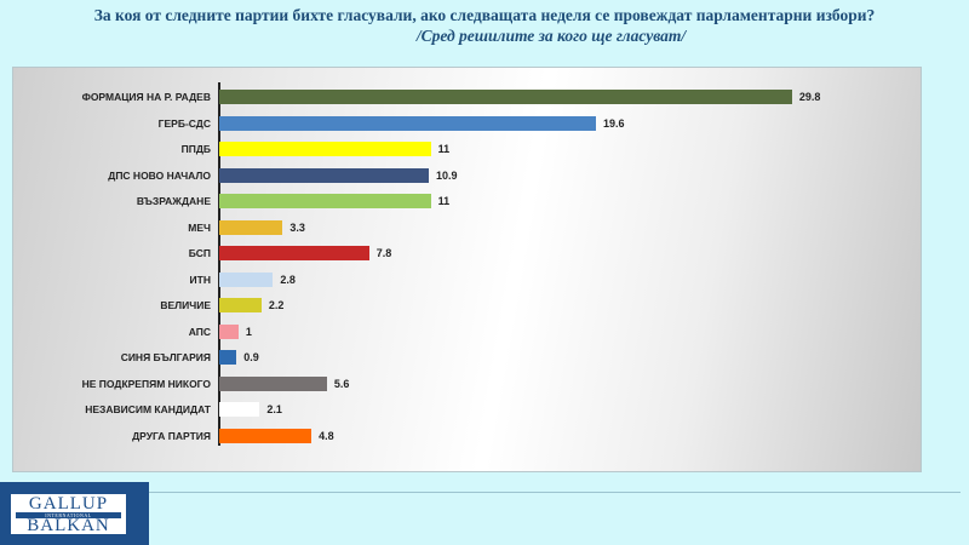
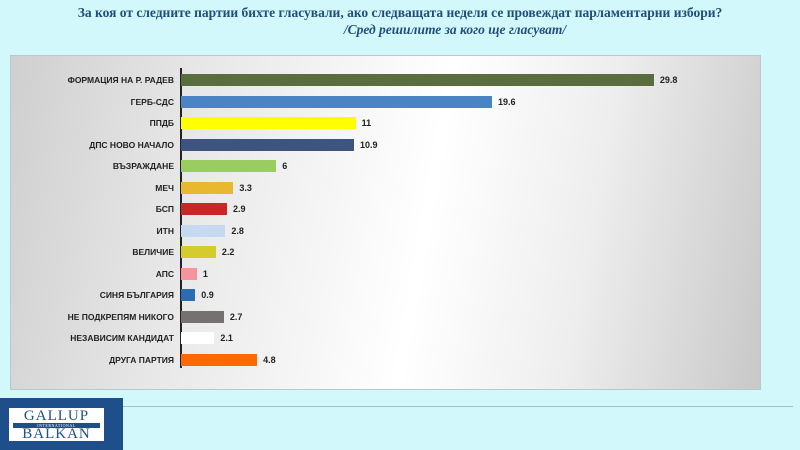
ВЪЗРАЖДАНЕ: 11 -> 6
БСП: 7.8 -> 2.9
НЕ ПОДКРЕПЯМ НИКОГО: 5.6 -> 2.7
